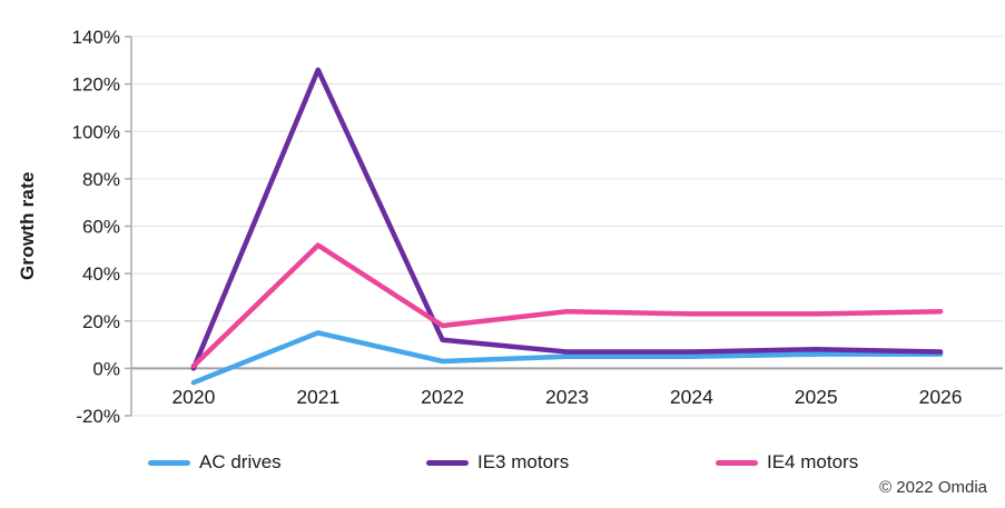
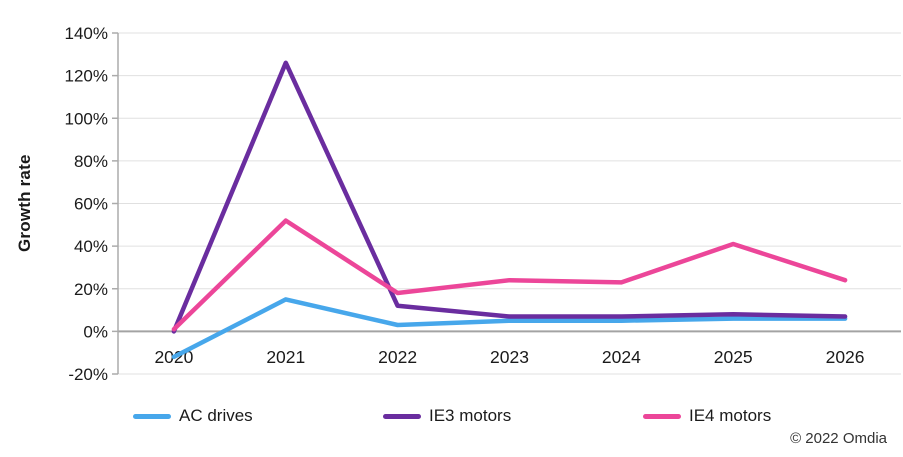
AC drives/2020: -6% -> -12%
IE4 motors/2025: 23% -> 41%
